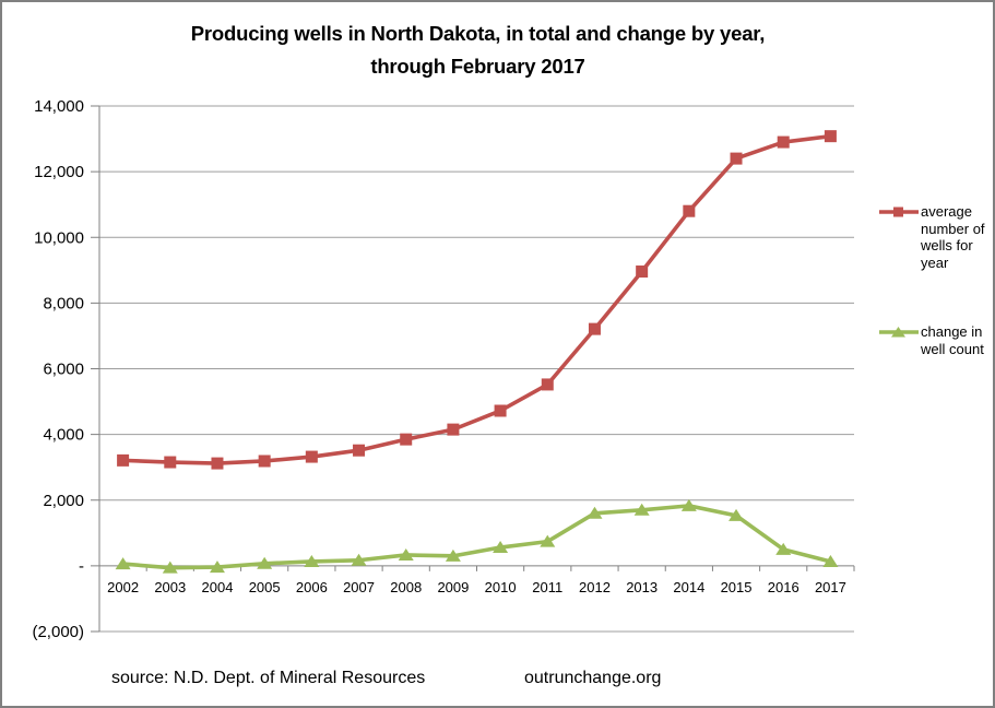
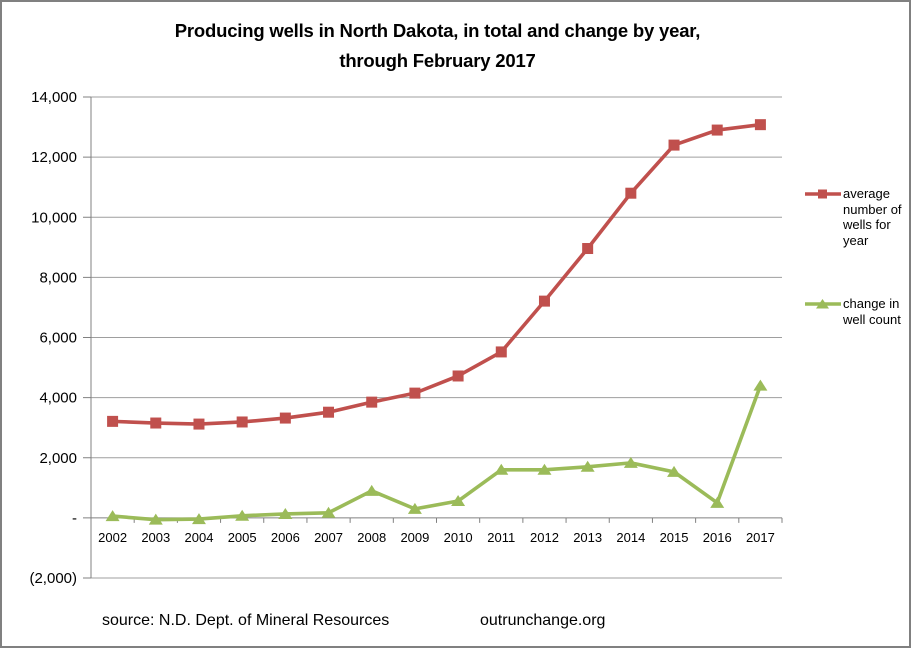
change in well count/2008: 300 -> 900
change in well count/2011: 700 -> 1600
change in well count/2017: 100 -> 4400
